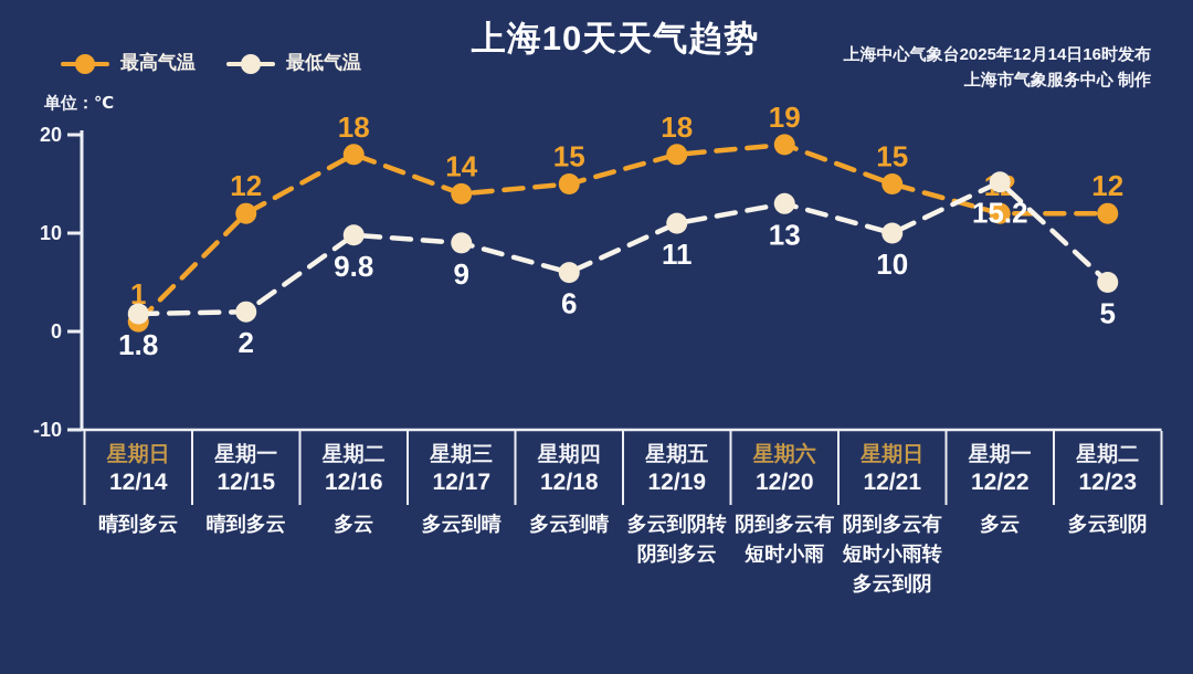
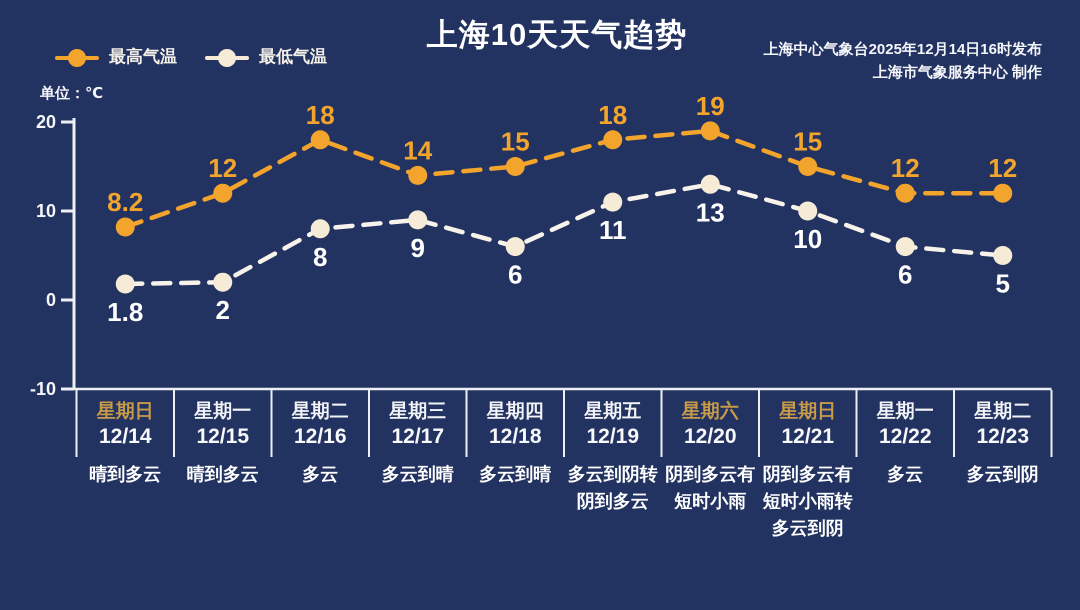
最高气温/12/14: 1 -> 8.2
最低气温/12/16: 9.8 -> 8
最低气温/12/22: 15.2 -> 6
